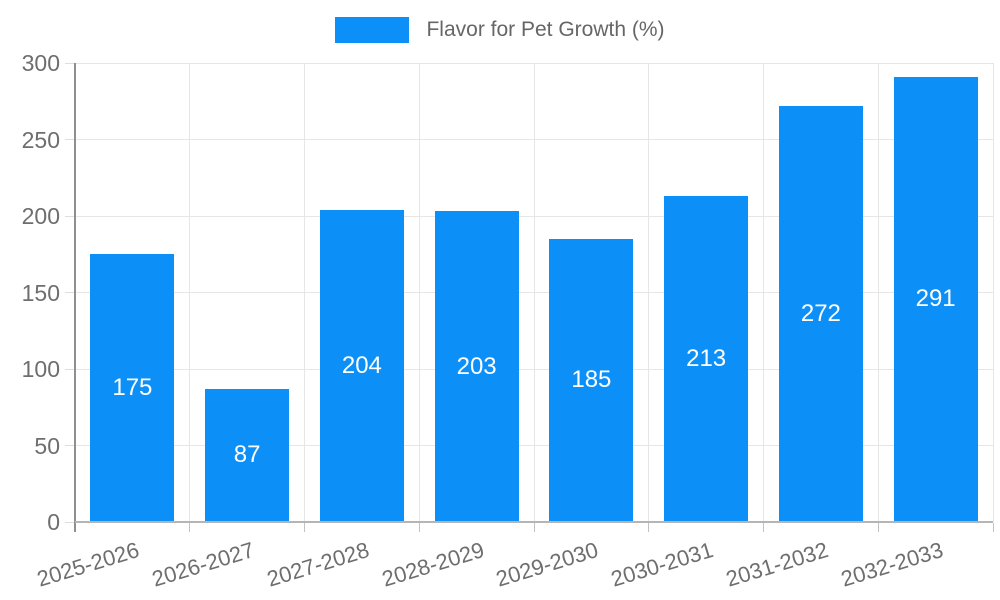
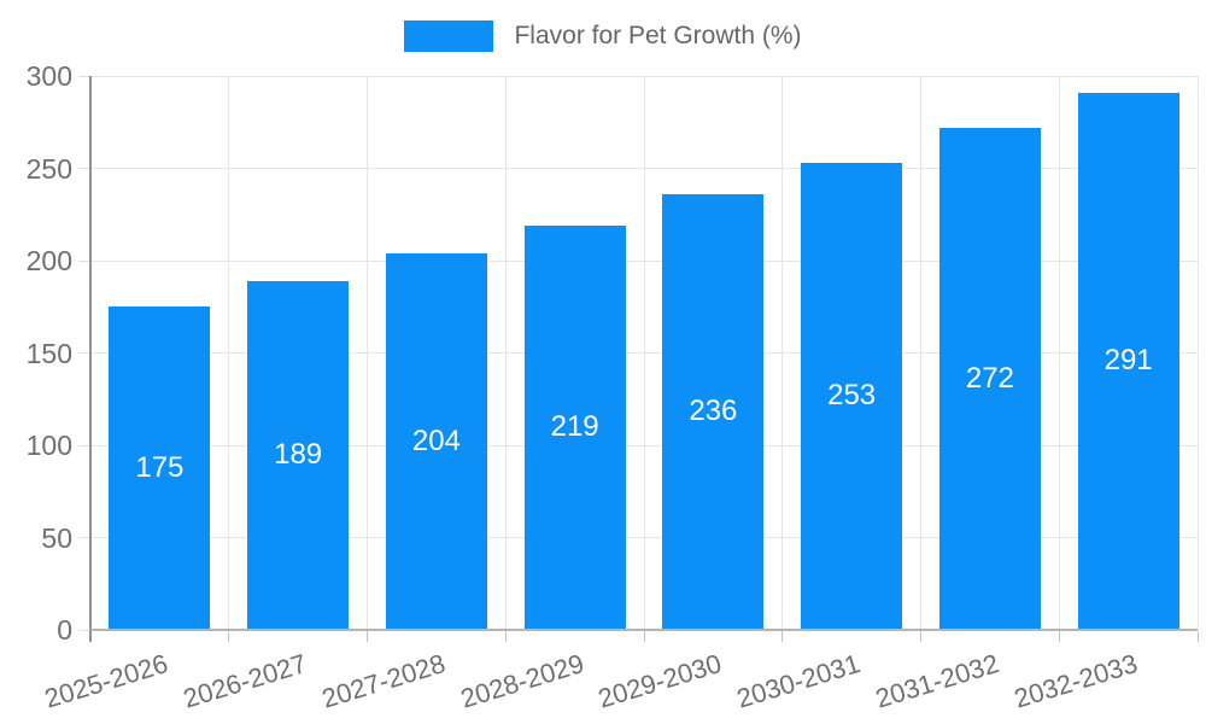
2026-2027: 87 -> 189
2028-2029: 203 -> 219
2029-2030: 185 -> 236
2030-2031: 213 -> 253
